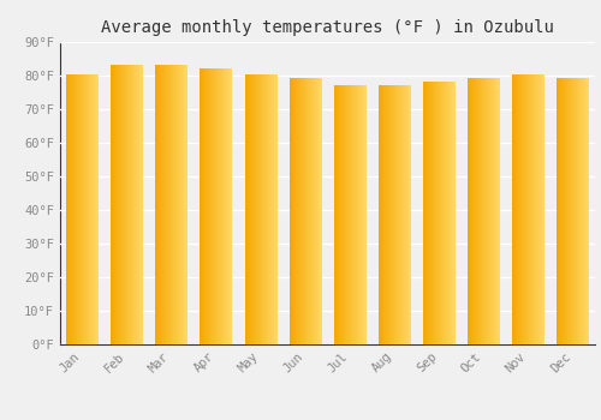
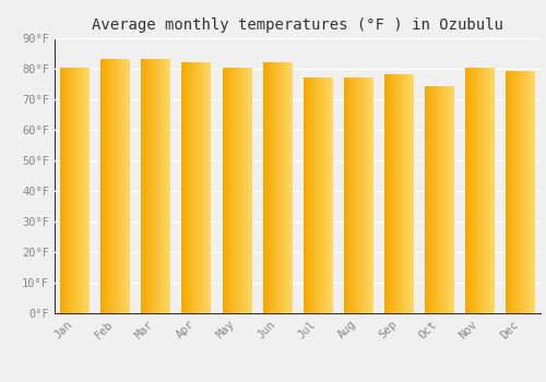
Jun: 79°F -> 82°F
Oct: 79°F -> 74°F
